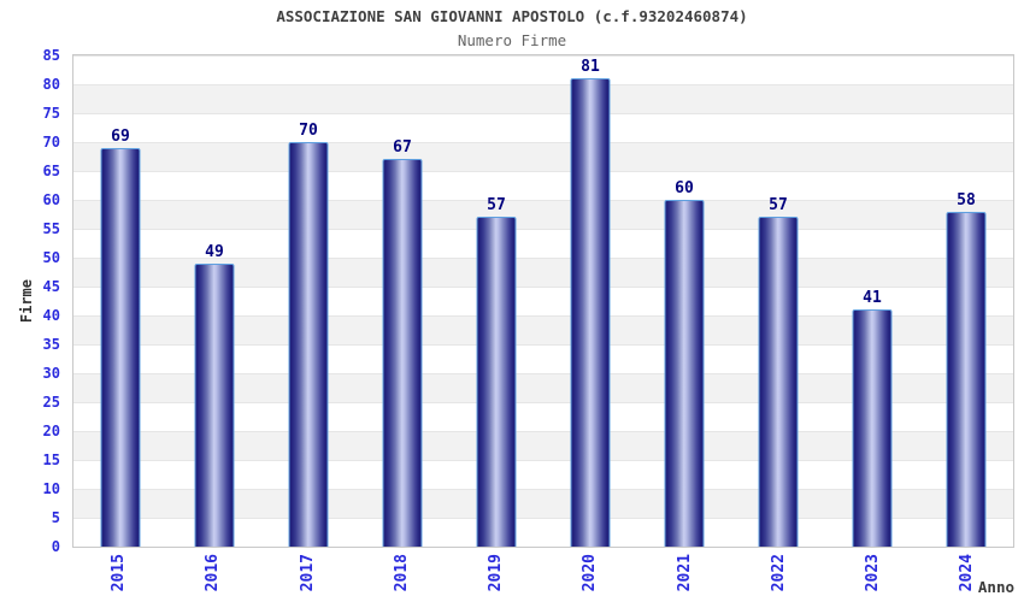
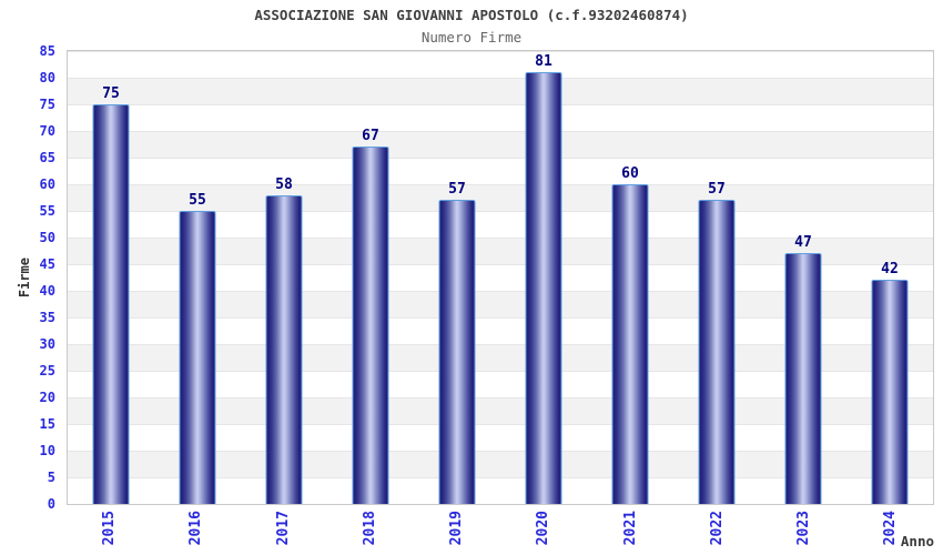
2015: 69 -> 75
2016: 49 -> 55
2017: 70 -> 58
2023: 41 -> 47
2024: 58 -> 42
